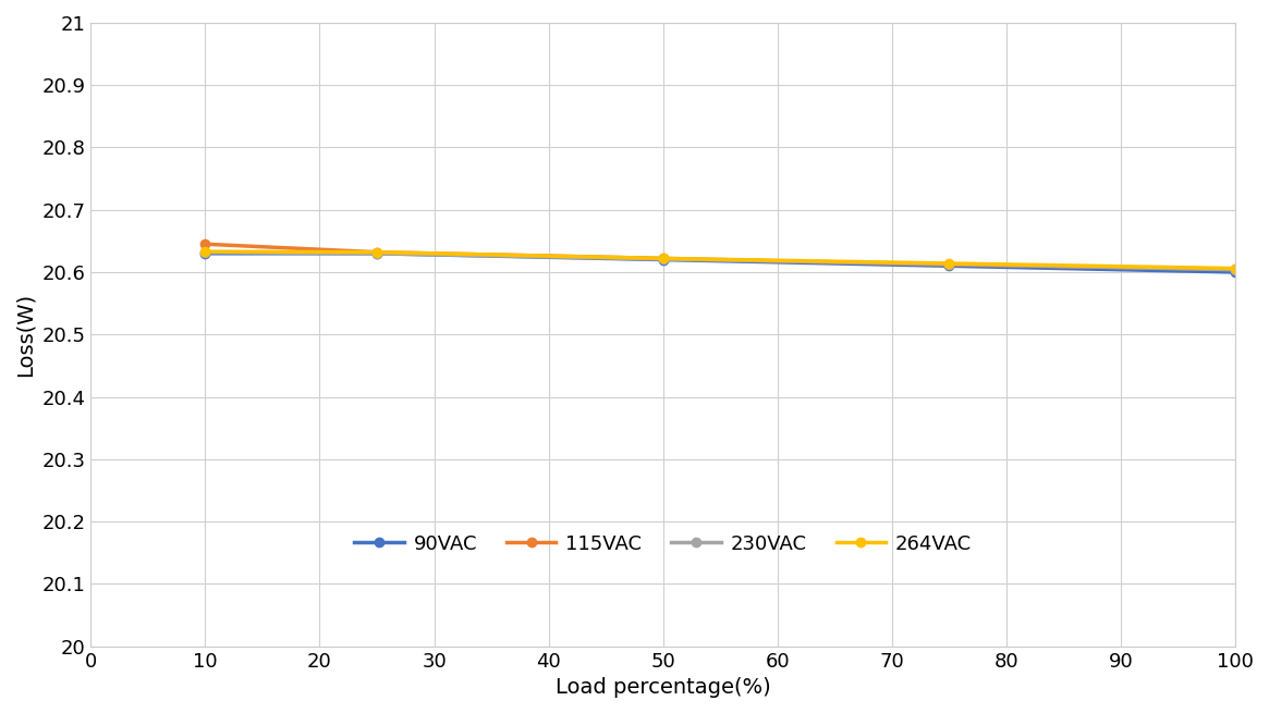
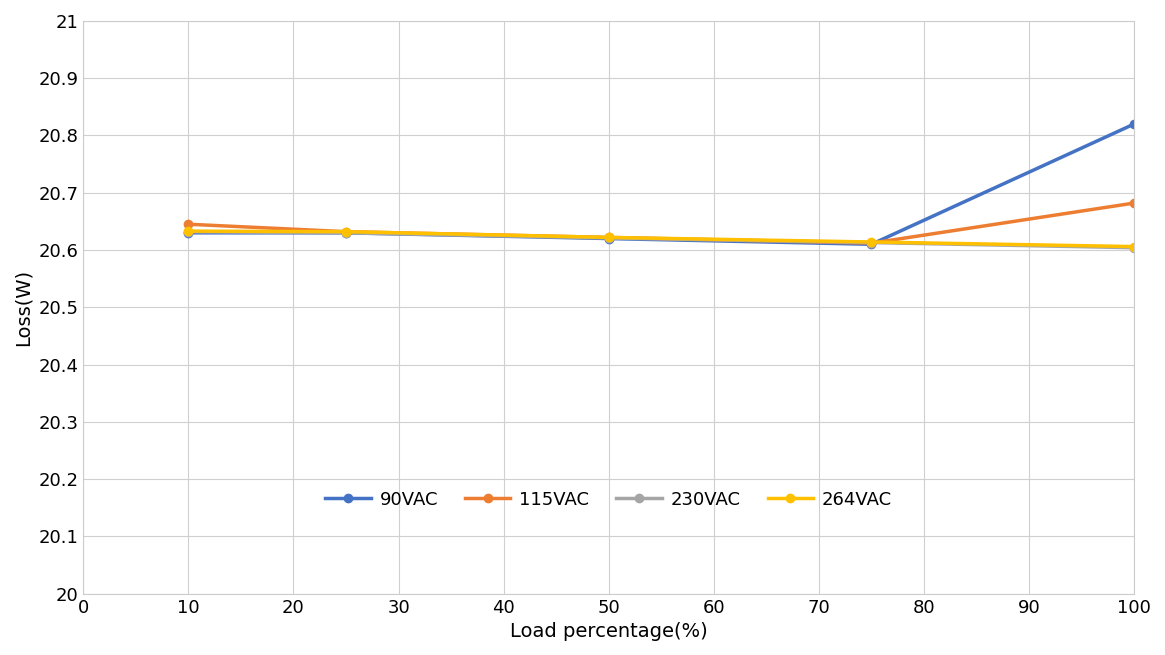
90VAC/100: 20.60 -> 20.82
115VAC/100: 20.605 -> 20.682
